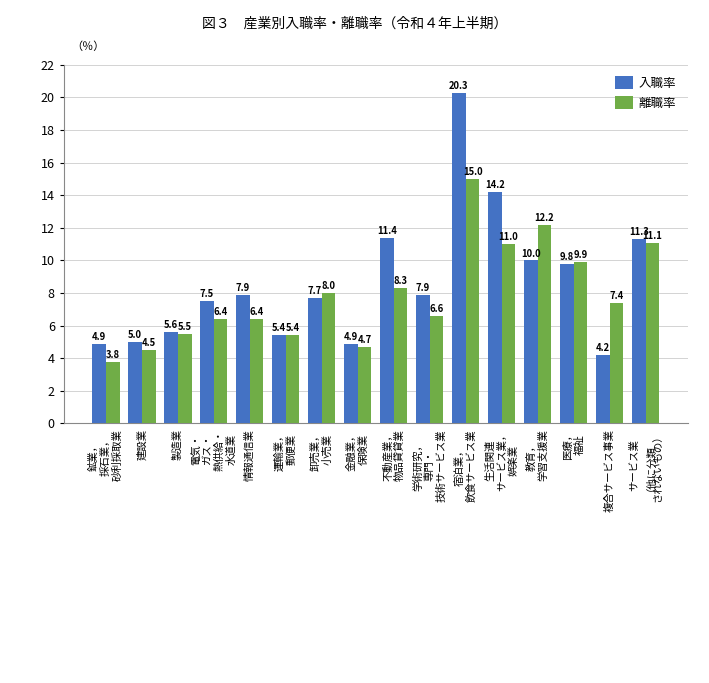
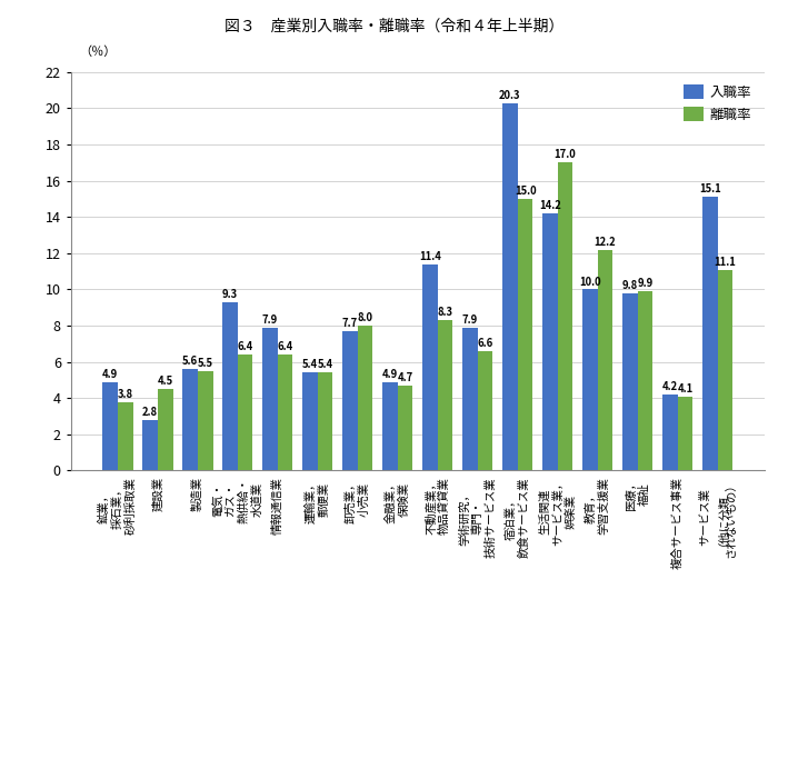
入職率/建設業: 5.0 -> 2.8
入職率/電気・ ガス・ 熱供給・ 水道業: 7.5 -> 9.3
離職率/生活関連 サービス業， 娯楽業: 11.0 -> 17.0
離職率/複合サービス事業: 7.4 -> 4.1
入職率/サービス業 （他に分類 されないもの）: 11.3 -> 15.1
